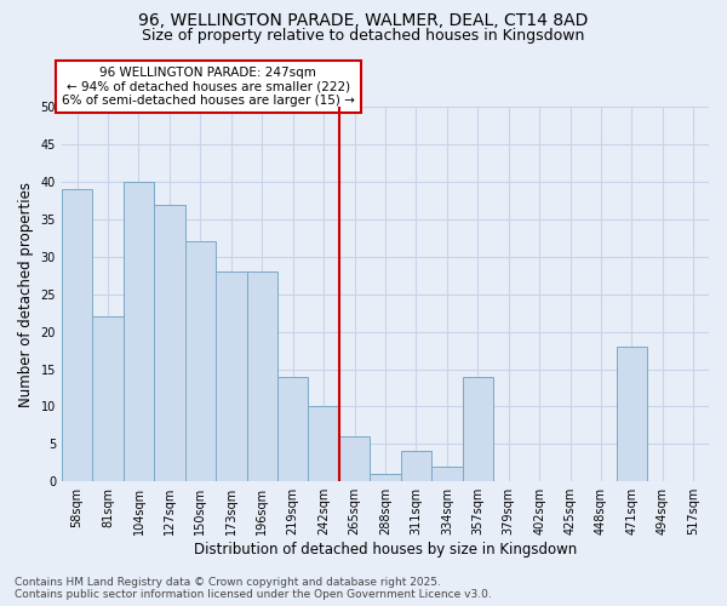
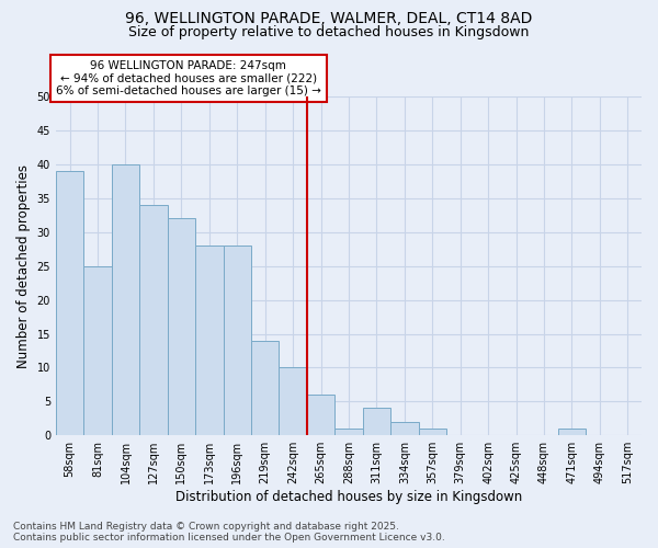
81sqm: 22 -> 25
127sqm: 37 -> 34
357sqm: 14 -> 1
471sqm: 18 -> 1
